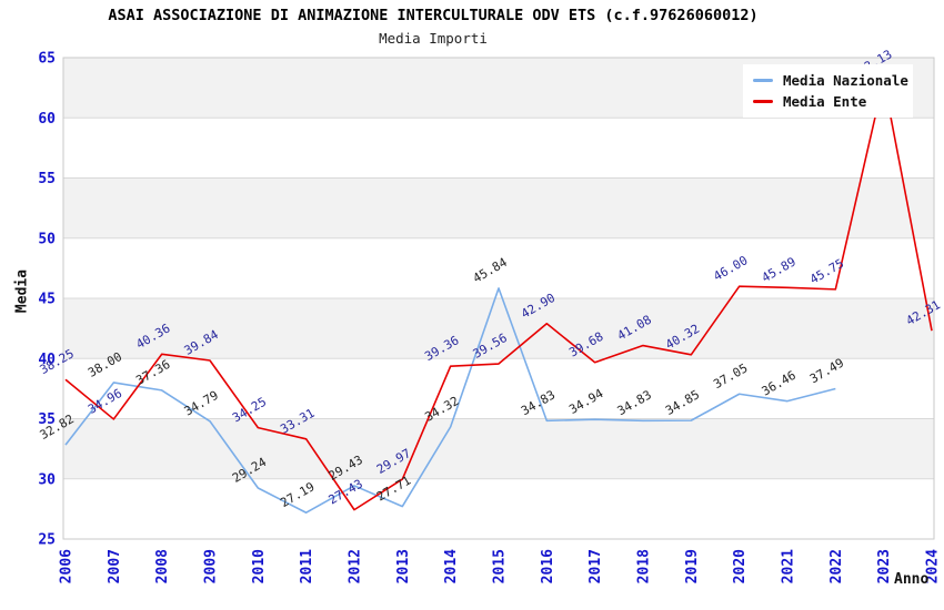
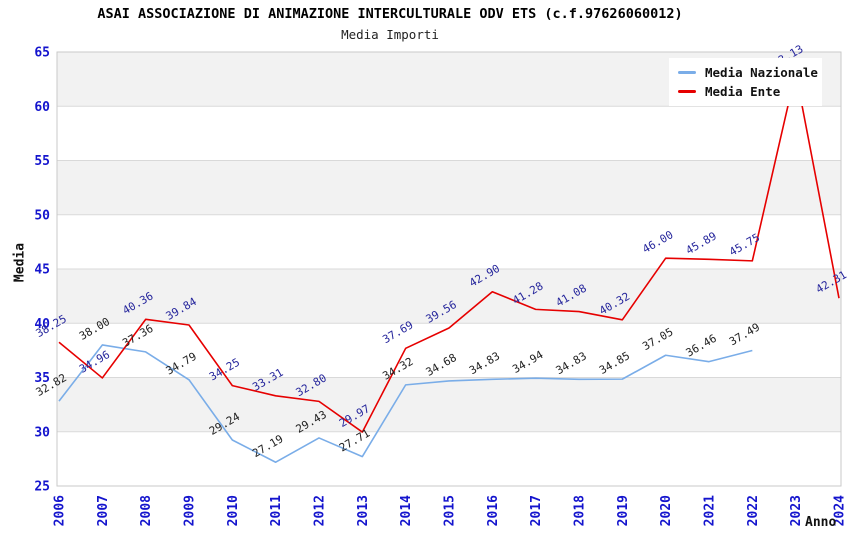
Media Ente/2012: 27.43 -> 32.80
Media Ente/2014: 39.36 -> 37.69
Media Nazionale/2015: 45.84 -> 34.68
Media Ente/2017: 39.68 -> 41.28
